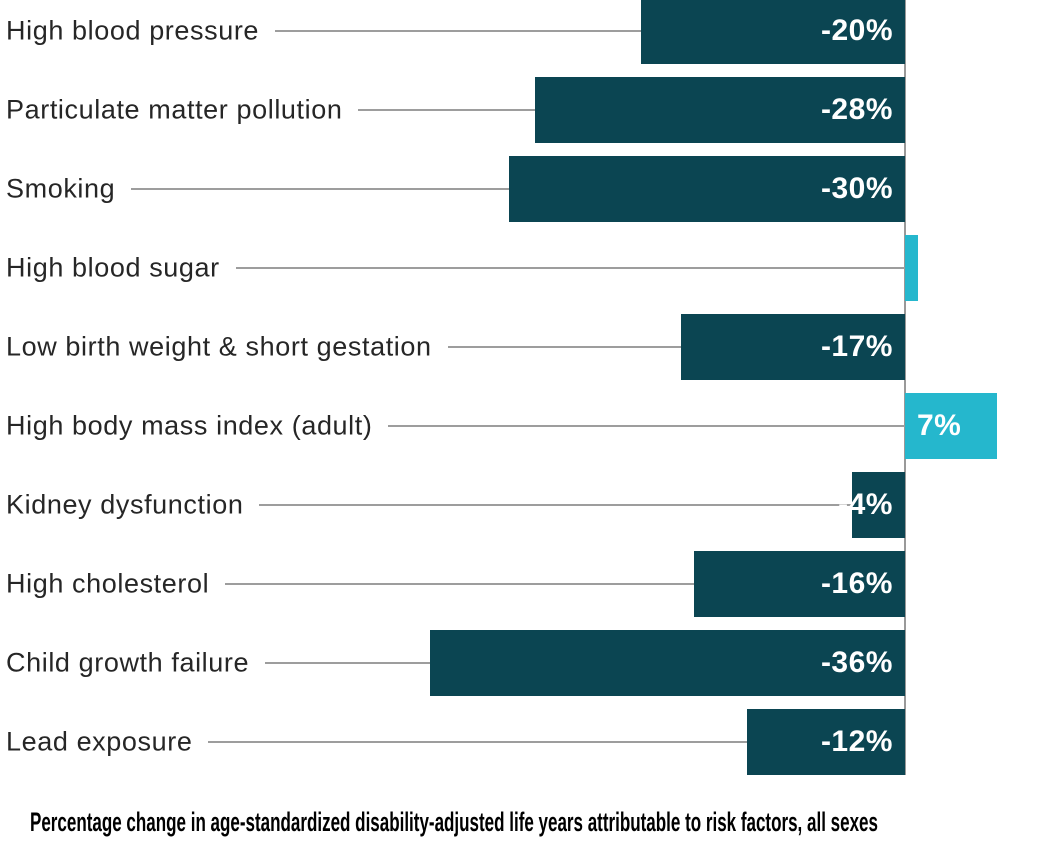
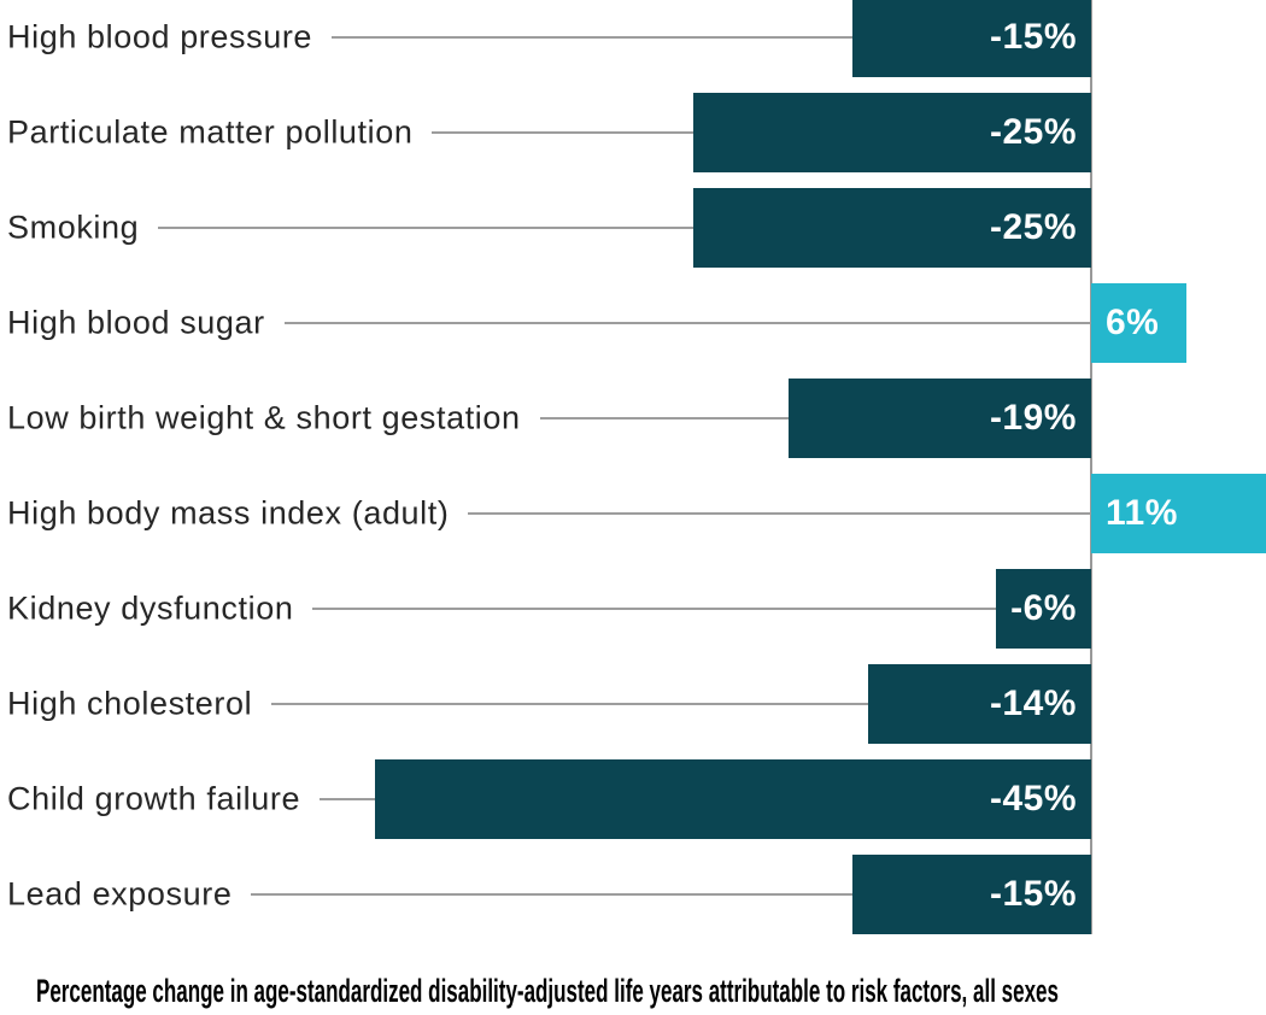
High blood pressure: -20% -> -15%
Particulate matter pollution: -28% -> -25%
Smoking: -30% -> -25%
High blood sugar: 1% -> 6%
Low birth weight & short gestation: -17% -> -19%
High body mass index (adult): 7% -> 11%
Kidney dysfunction: -4% -> -6%
High cholesterol: -16% -> -14%
Child growth failure: -36% -> -45%
Lead exposure: -12% -> -15%
